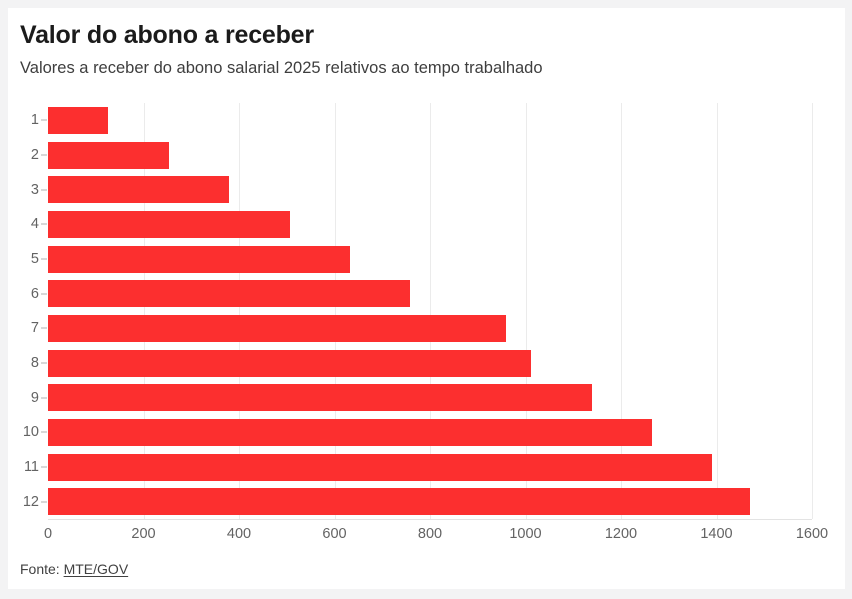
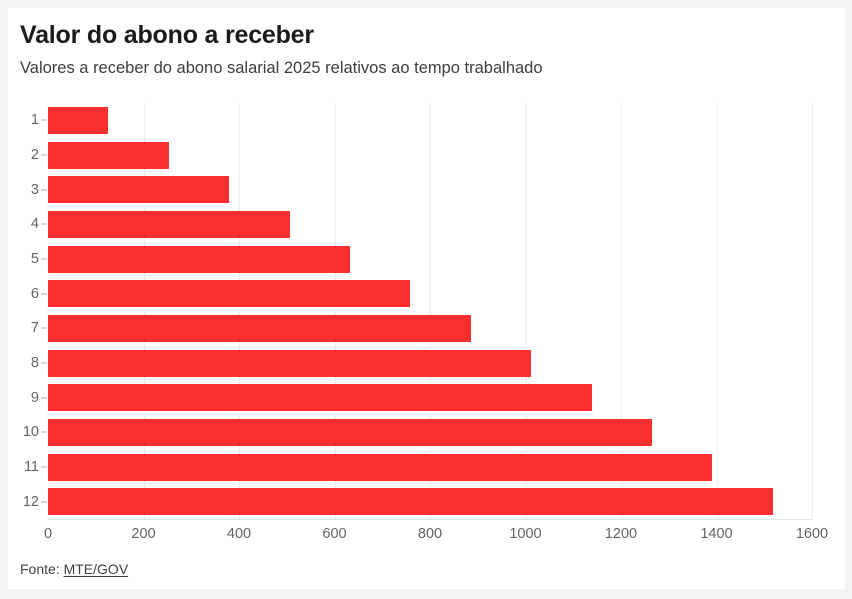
7: 960 -> 890
12: 1470 -> 1520
